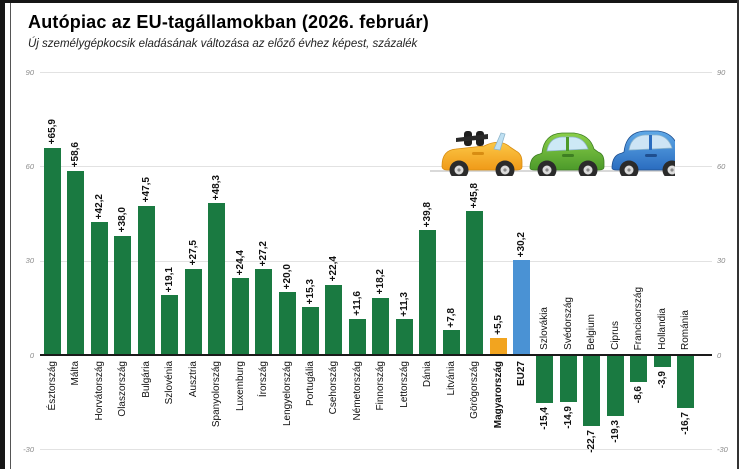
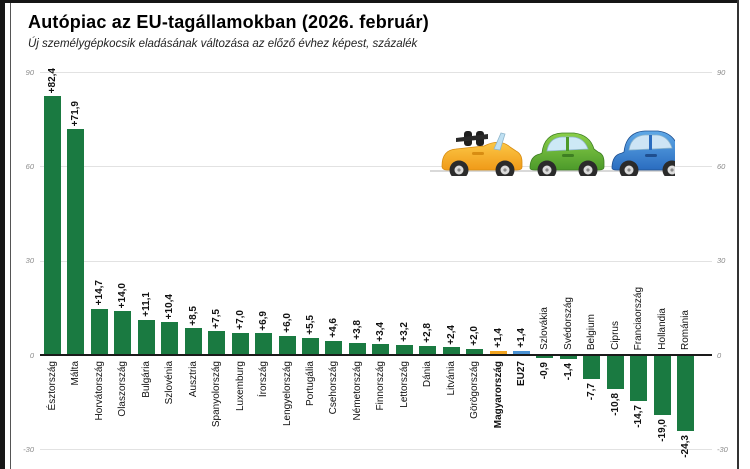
Észtország: +65,9 -> +82,4
Málta: +58,6 -> +71,9
Horvátország: +42,2 -> +14,7
Olaszország: +38,0 -> +14,0
Bulgária: +47,5 -> +11,1
Szlovénia: +19,1 -> +10,4
Ausztria: +27,5 -> +8,5
Spanyolország: +48,3 -> +7,5
Luxemburg: +24,4 -> +7,0
Írország: +27,2 -> +6,9
Lengyelország: +20,0 -> +6,0
Portugália: +15,3 -> +5,5
Csehország: +22,4 -> +4,6
Németország: +11,6 -> +3,8
Finnország: +18,2 -> +3,4
Lettország: +11,3 -> +3,2
Dánia: +39,8 -> +2,8
Litvánia: +7,8 -> +2,4
Görögország: +45,8 -> +2,0
Magyarország: +5,5 -> +1,4
EU27: +30,2 -> +1,4
Szlovákia: -15,4 -> -0,9
Svédország: -14,9 -> -1,4
Belgium: -22,7 -> -7,7
Ciprus: -19,3 -> -10,8
Franciaország: -8,6 -> -14,7
Hollandia: -3,9 -> -19,0
Románia: -16,7 -> -24,3
